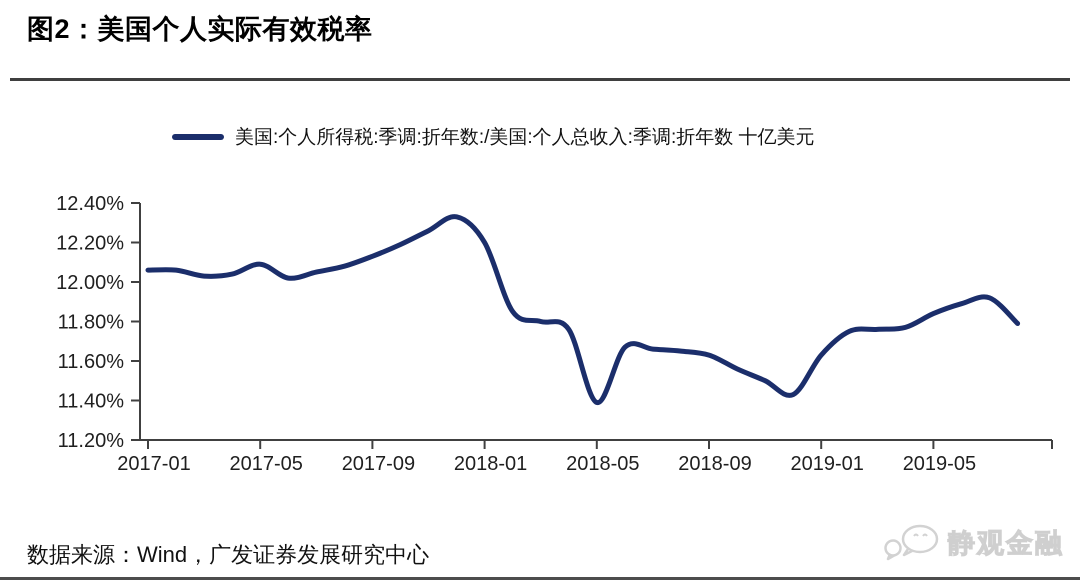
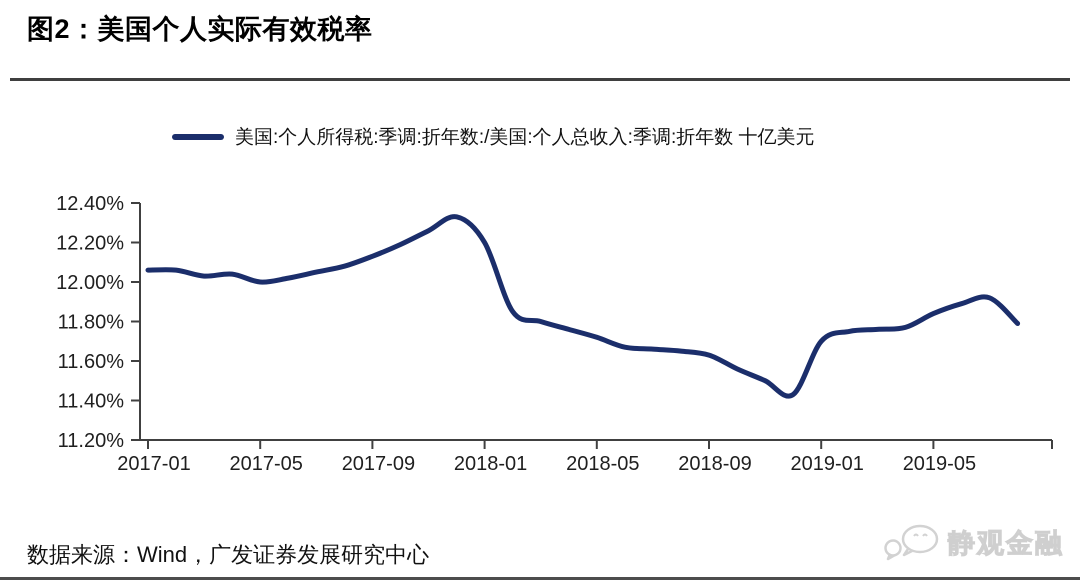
2017-05: 12.09% -> 12.00%
2018-05: 11.39% -> 11.72%
2019-01: 11.63% -> 11.70%
